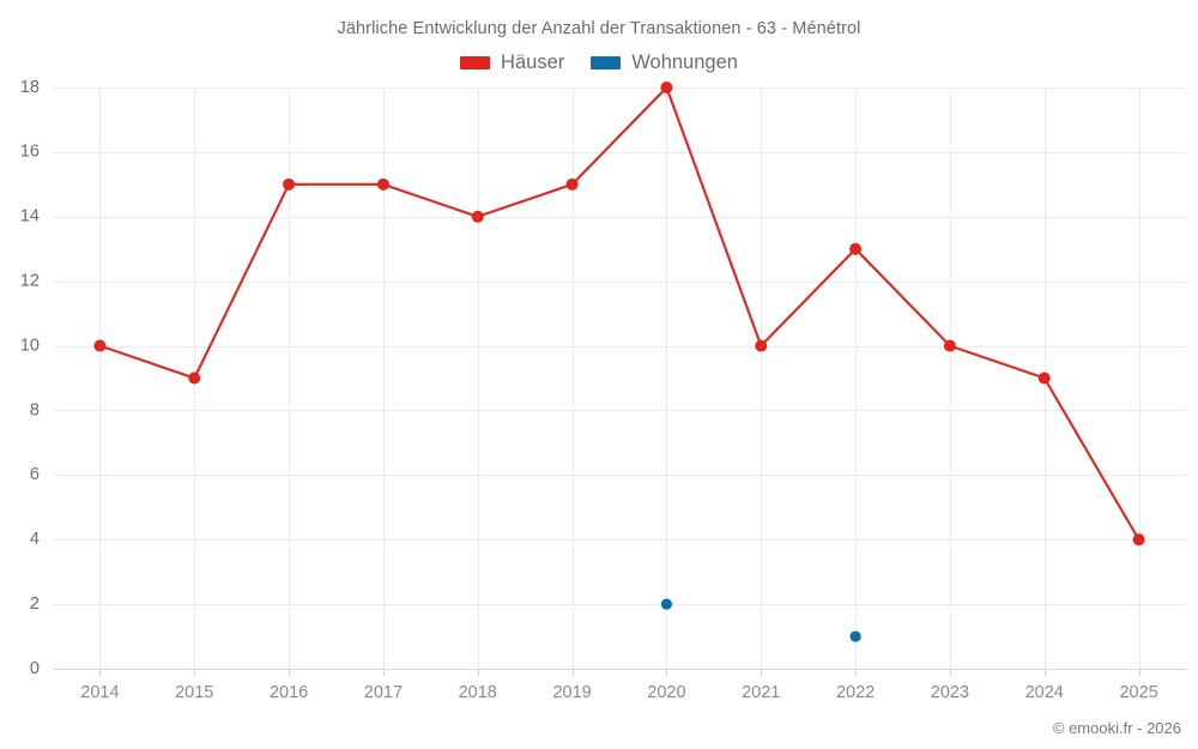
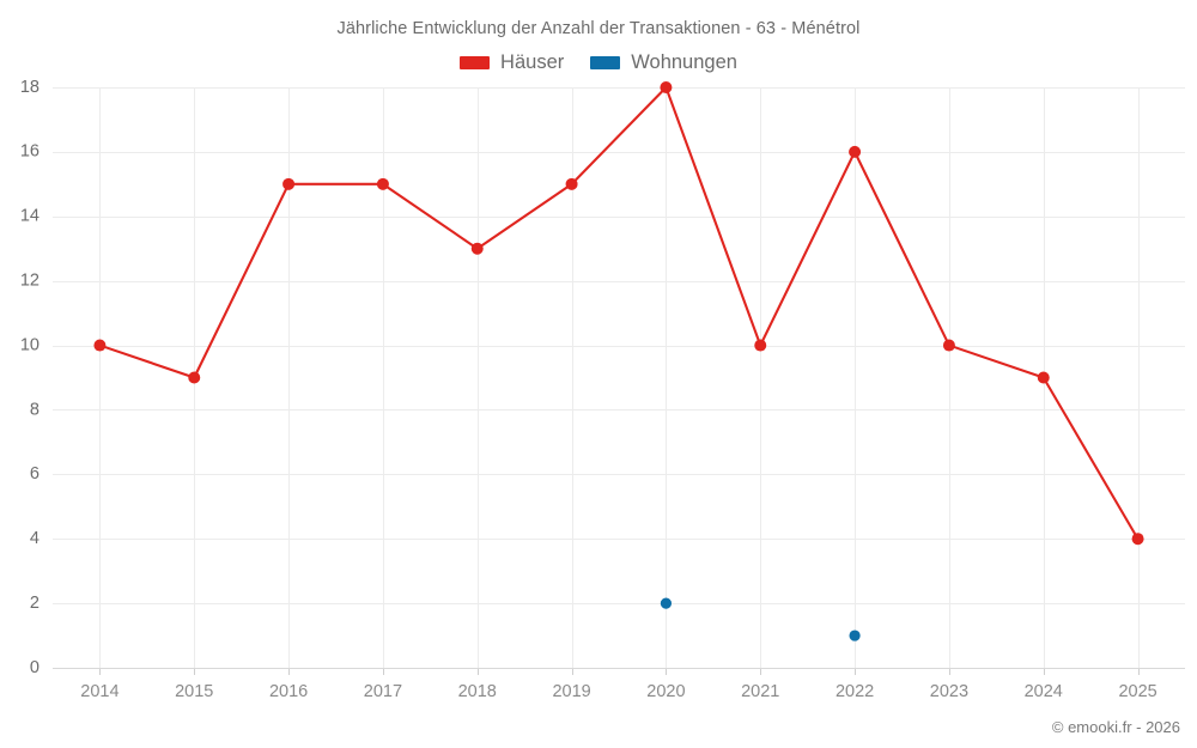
Häuser/2018: 14 -> 13
Häuser/2022: 13 -> 16
